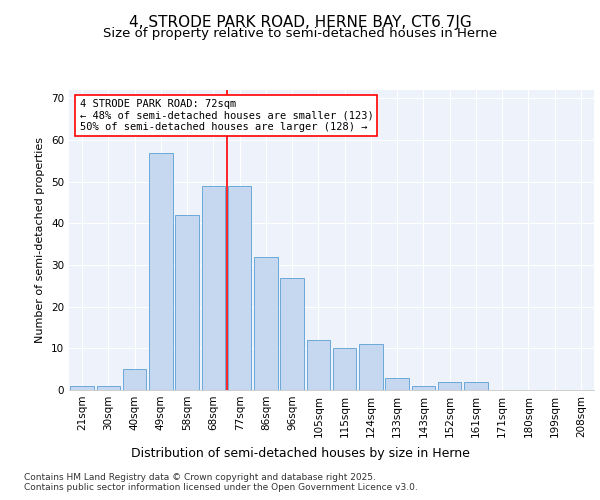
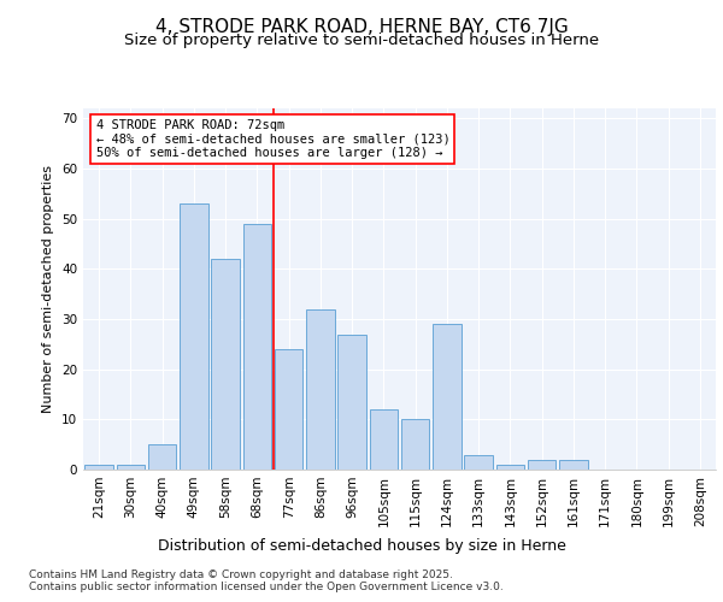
49sqm: 57 -> 53
77sqm: 49 -> 24
124sqm: 11 -> 29
